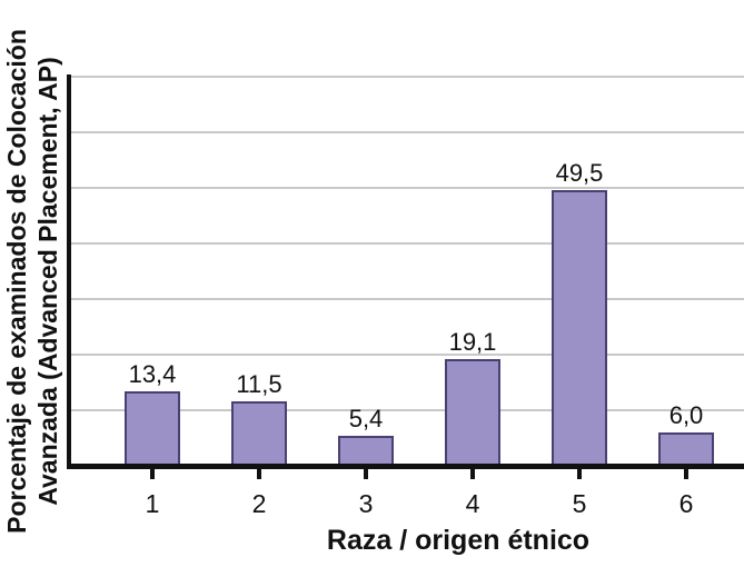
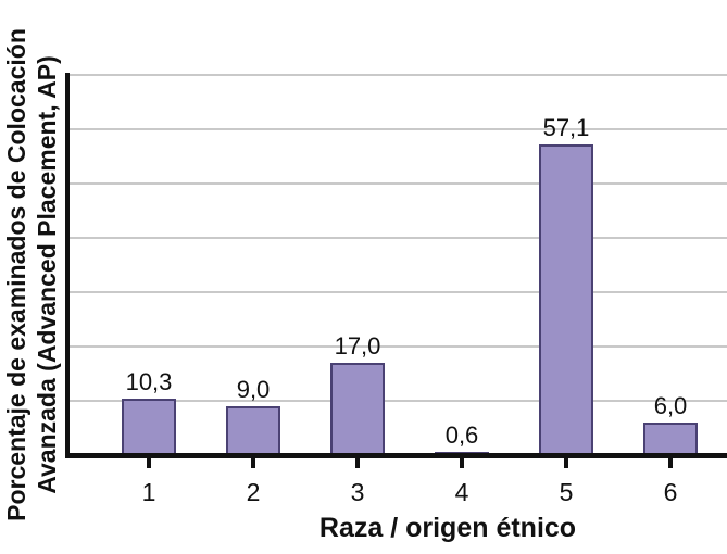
1: 13,4 -> 10,3
2: 11,5 -> 9,0
3: 5,4 -> 17,0
4: 19,1 -> 0,6
5: 49,5 -> 57,1
